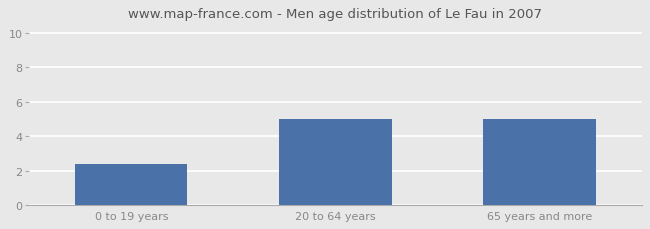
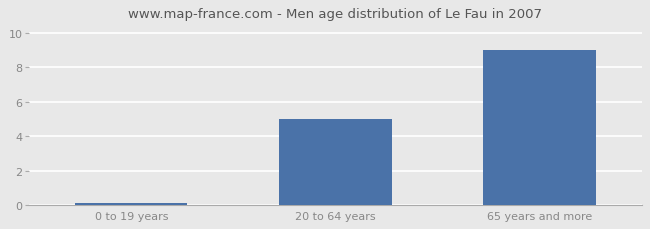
0 to 19 years: 2.4 -> 0.1
65 years and more: 5.0 -> 9.0
